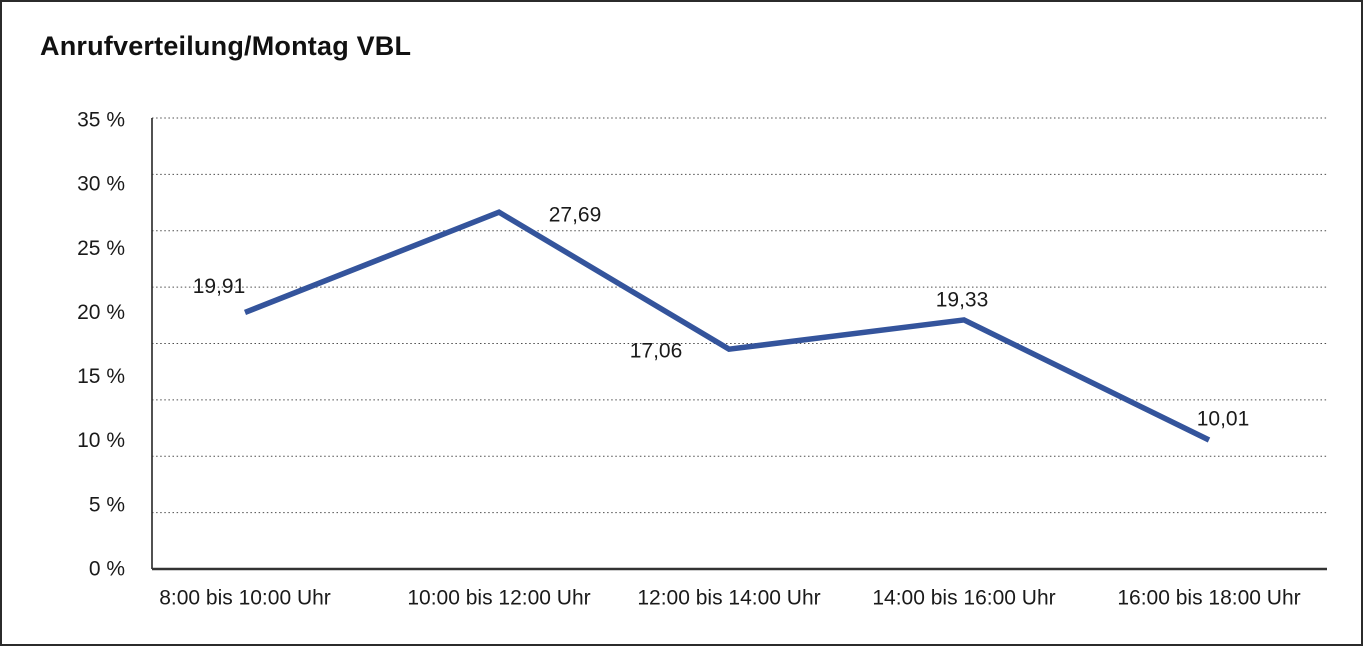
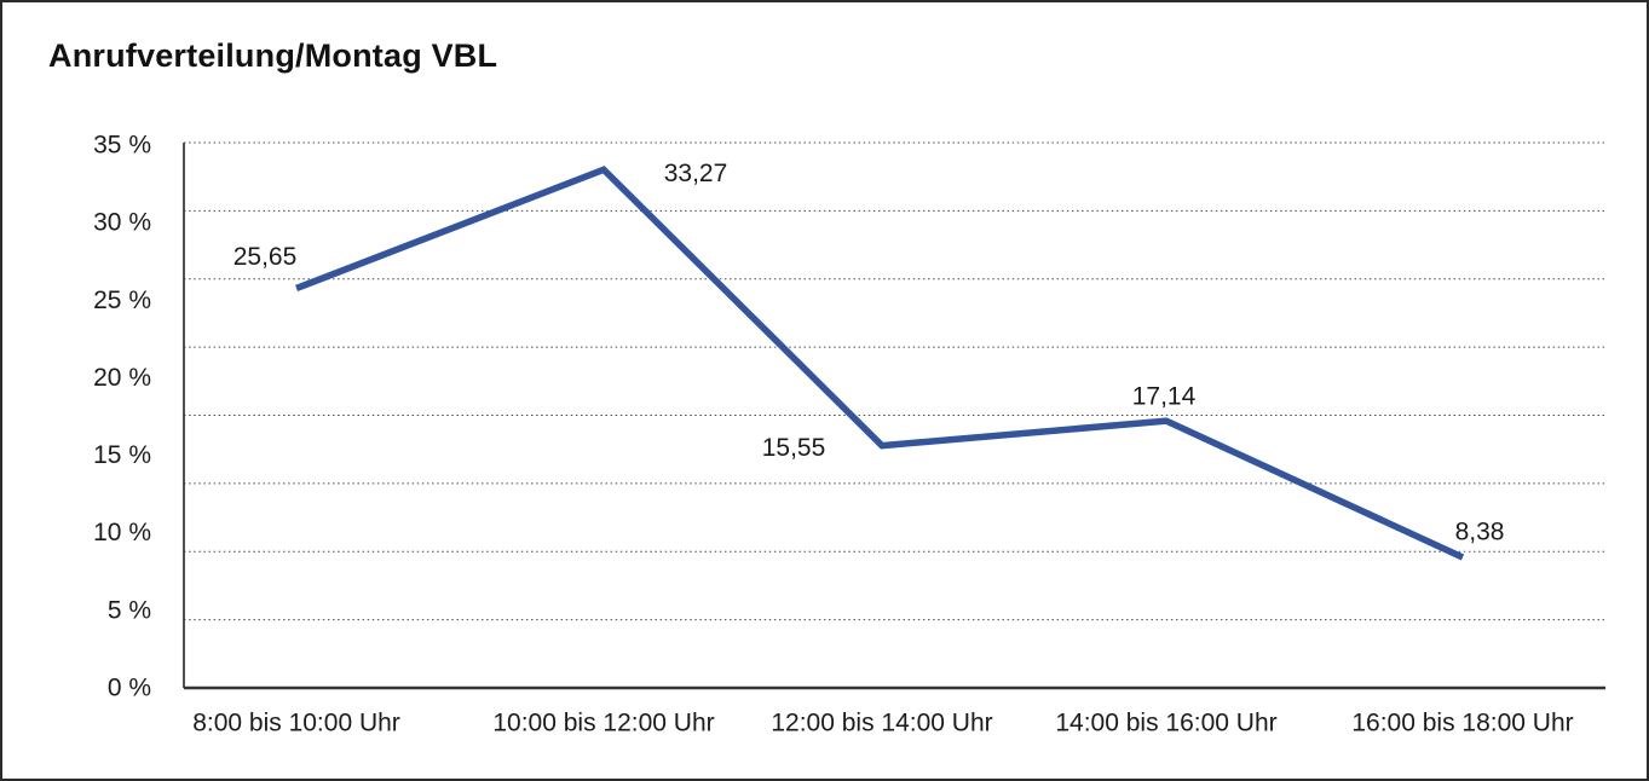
8:00 bis 10:00 Uhr: 19,91 -> 25,65
10:00 bis 12:00 Uhr: 27,69 -> 33,27
12:00 bis 14:00 Uhr: 17,06 -> 15,55
14:00 bis 16:00 Uhr: 19,33 -> 17,14
16:00 bis 18:00 Uhr: 10,01 -> 8,38
